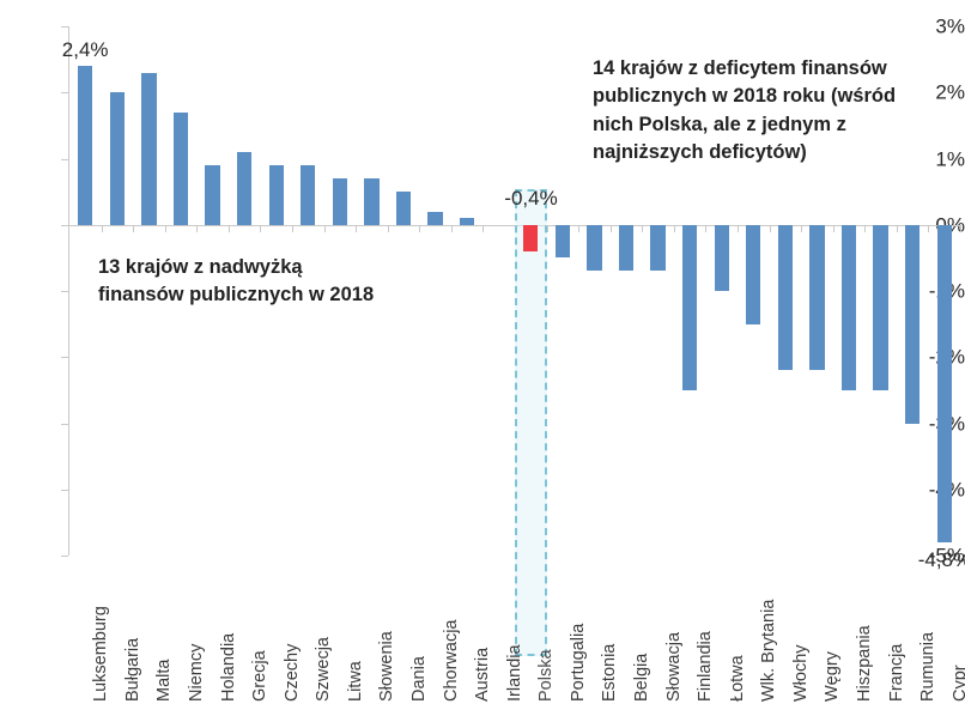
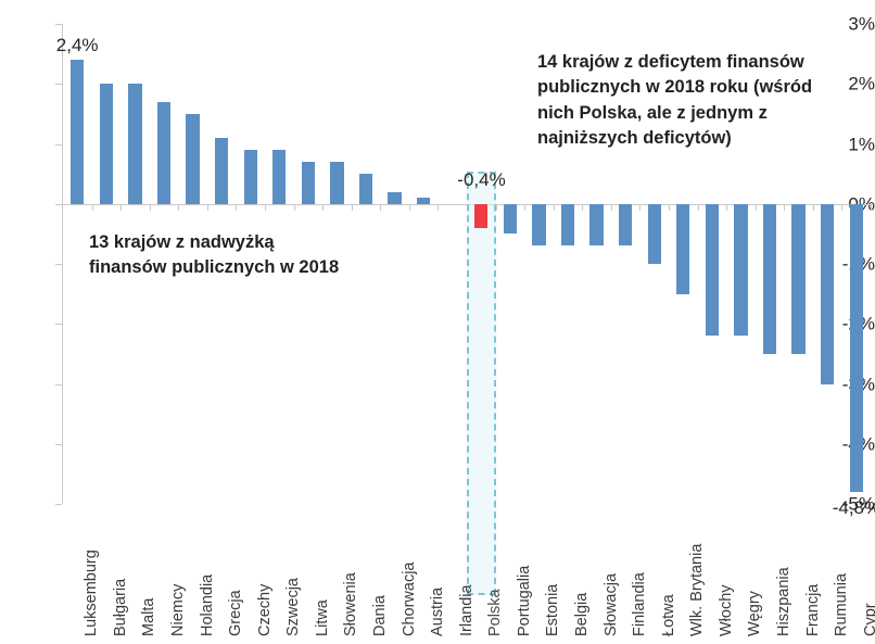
Malta: 2.3% -> 2.0%
Holandia: 0.9% -> 1.5%
Finlandia: -2.5% -> -0.7%
